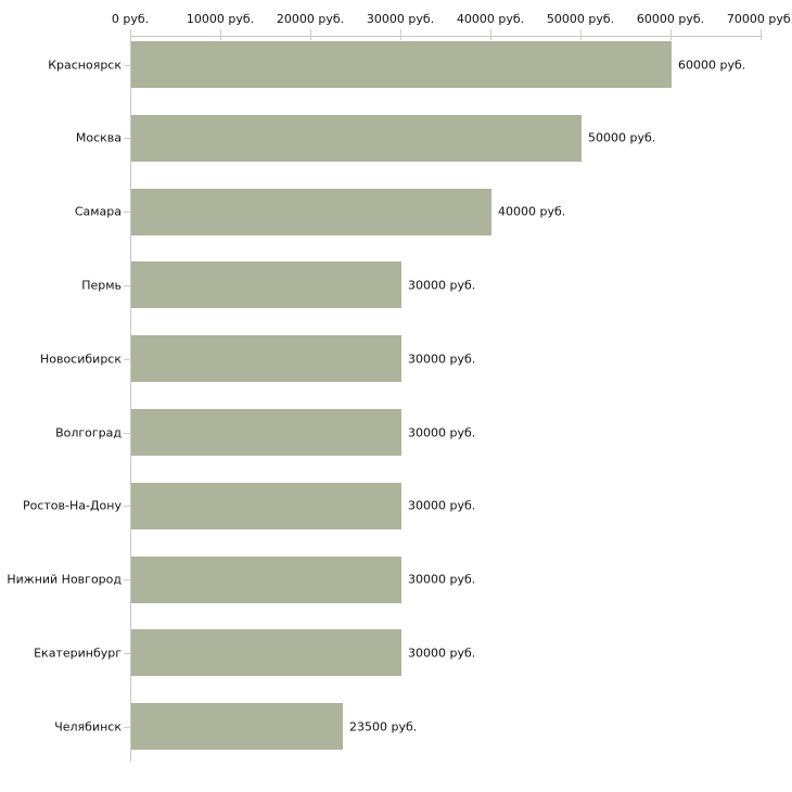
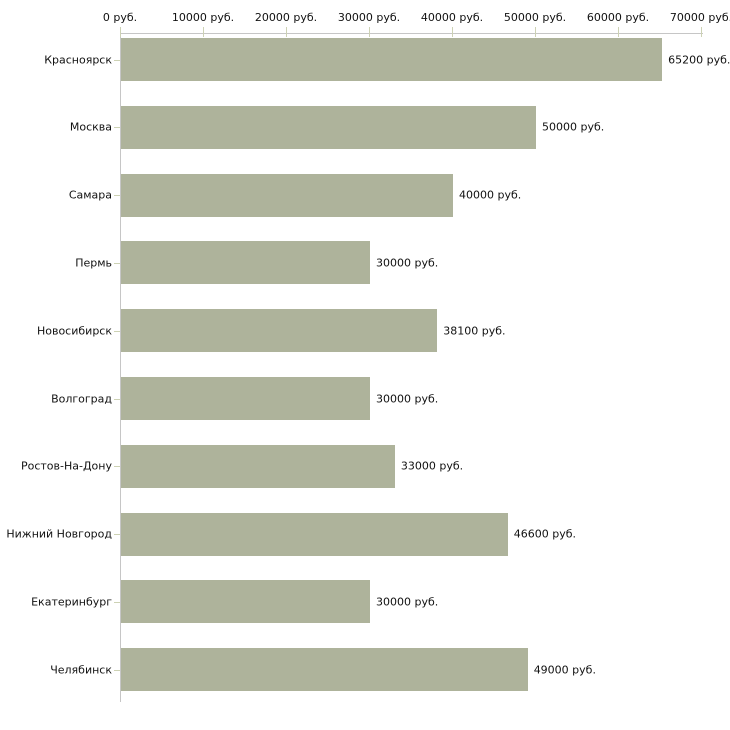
Красноярск: 60000 -> 65200
Новосибирск: 30000 -> 38100
Ростов-На-Дону: 30000 -> 33000
Нижний Новгород: 30000 -> 46600
Челябинск: 23500 -> 49000
